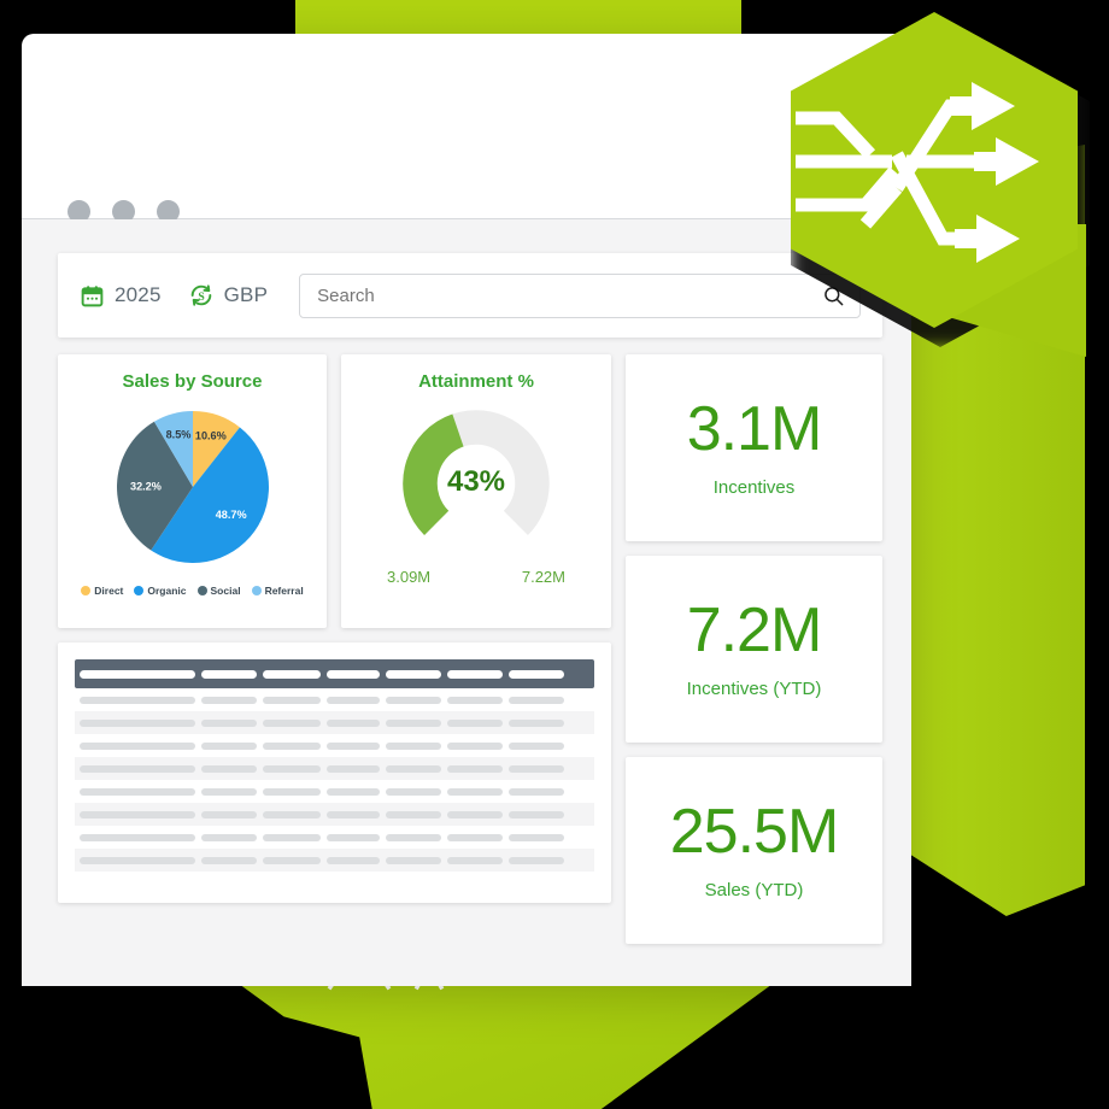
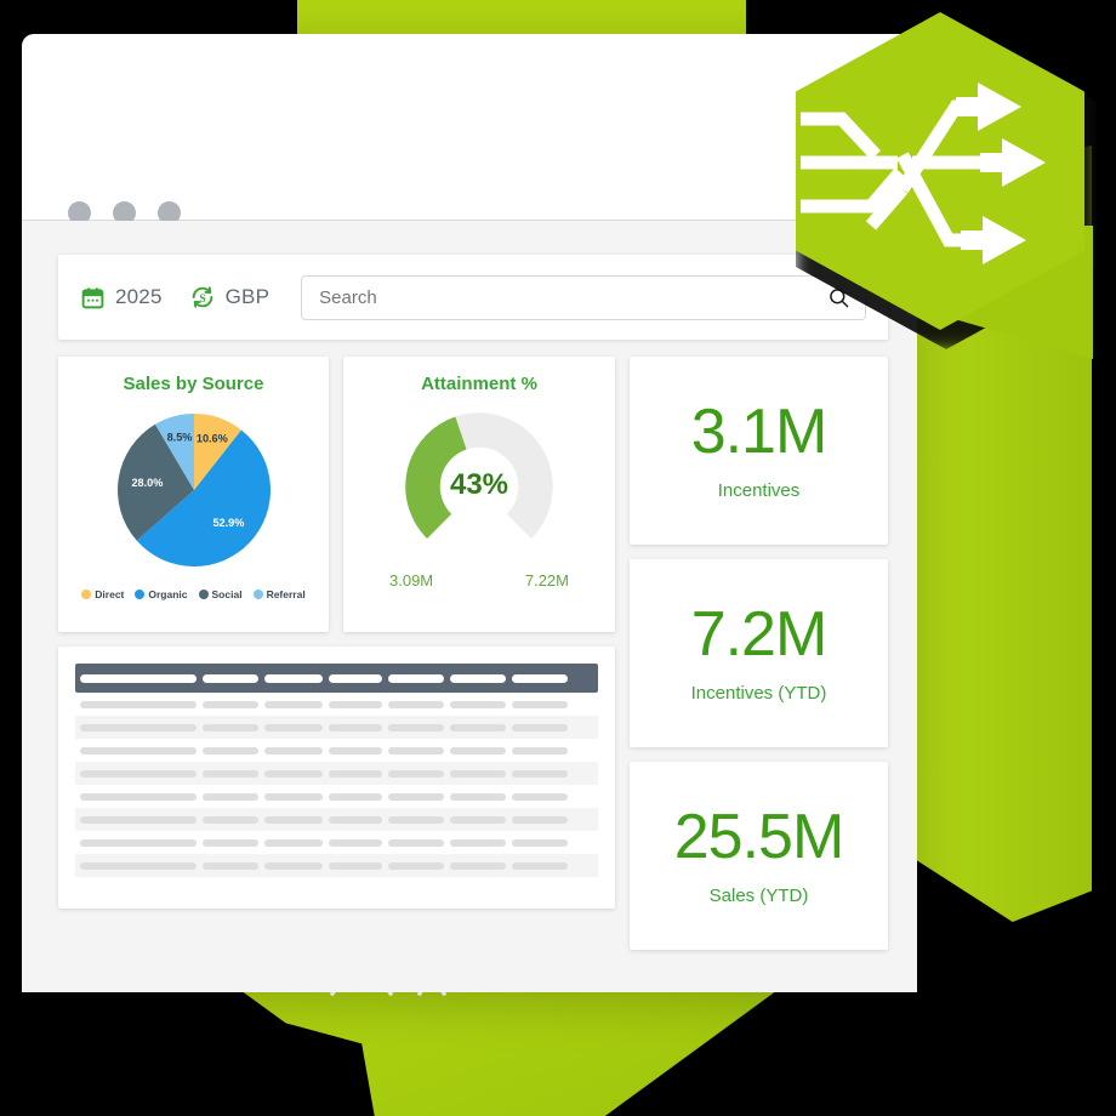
Organic: 48.7% -> 52.9%
Social: 32.2% -> 28.0%
